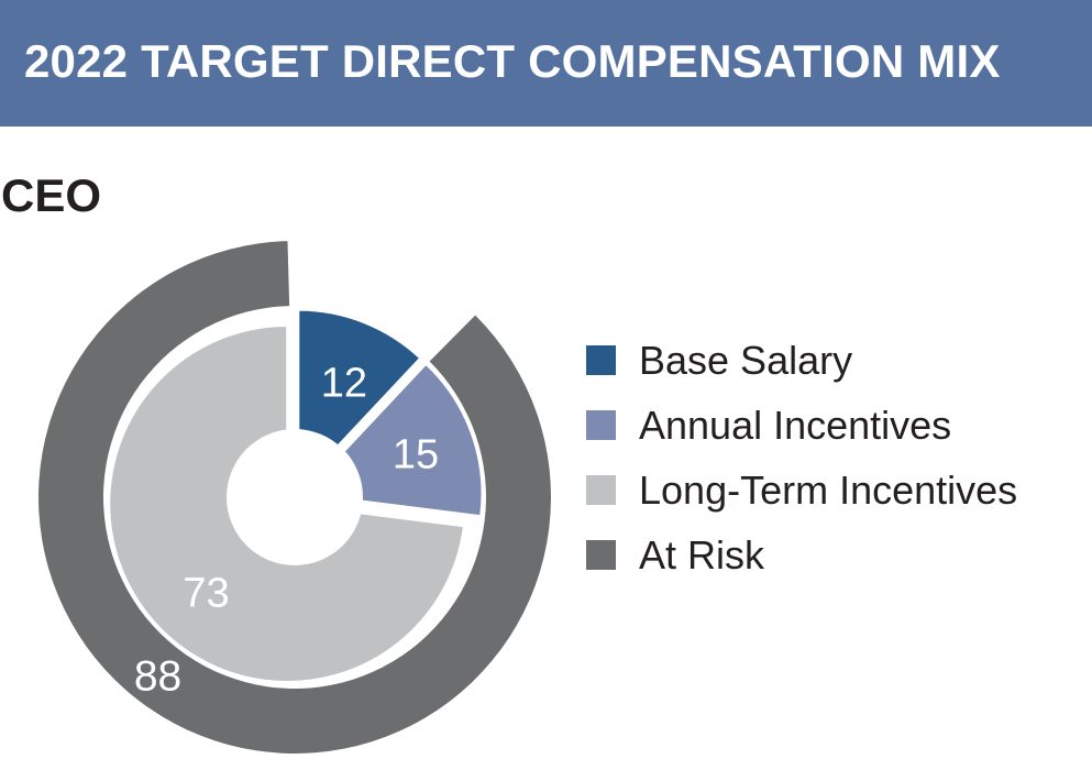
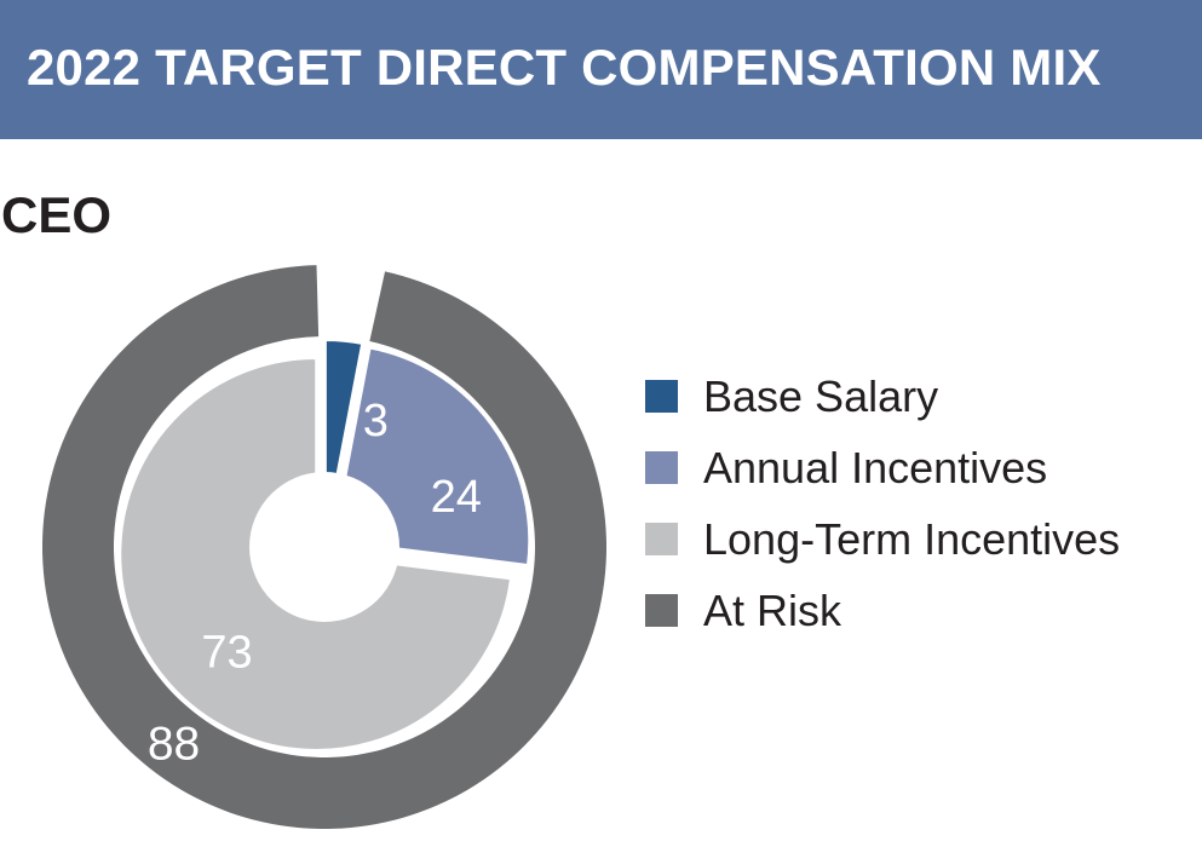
Base Salary: 12 -> 3
Annual Incentives: 15 -> 24
